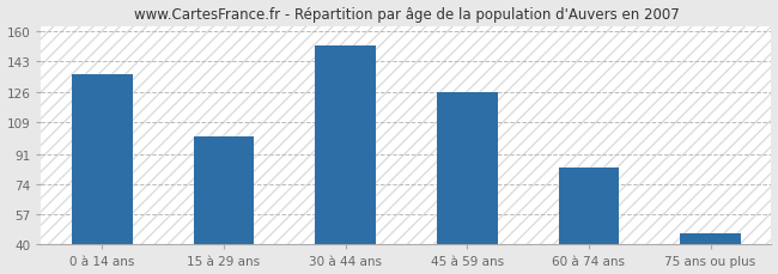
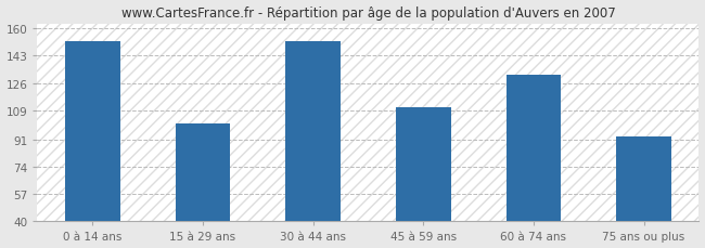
0 à 14 ans: 136 -> 152
45 à 59 ans: 126 -> 111
60 à 74 ans: 83 -> 131
75 ans ou plus: 46 -> 93
